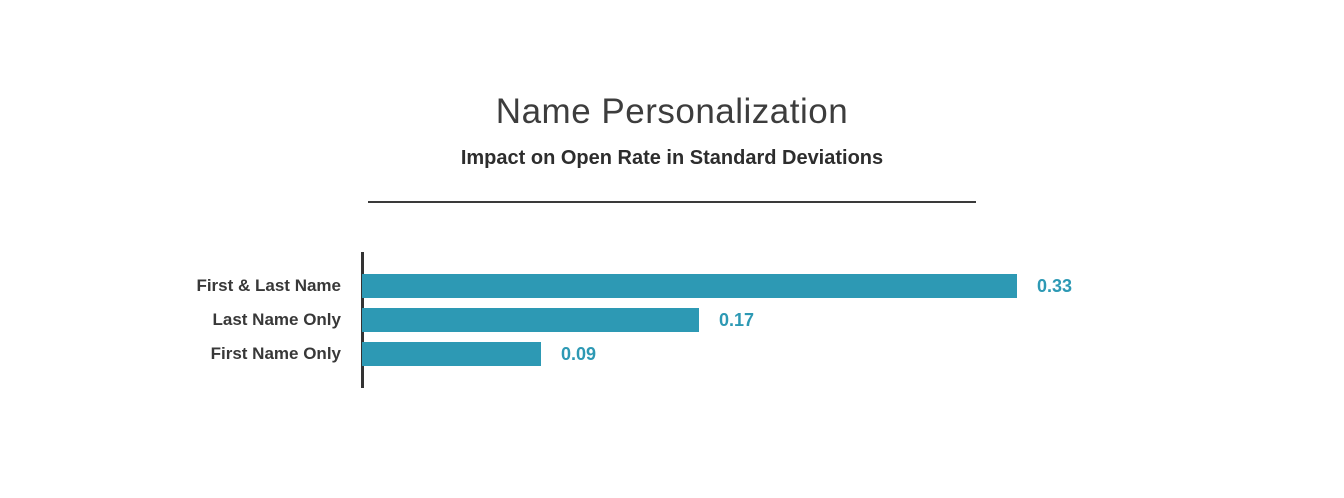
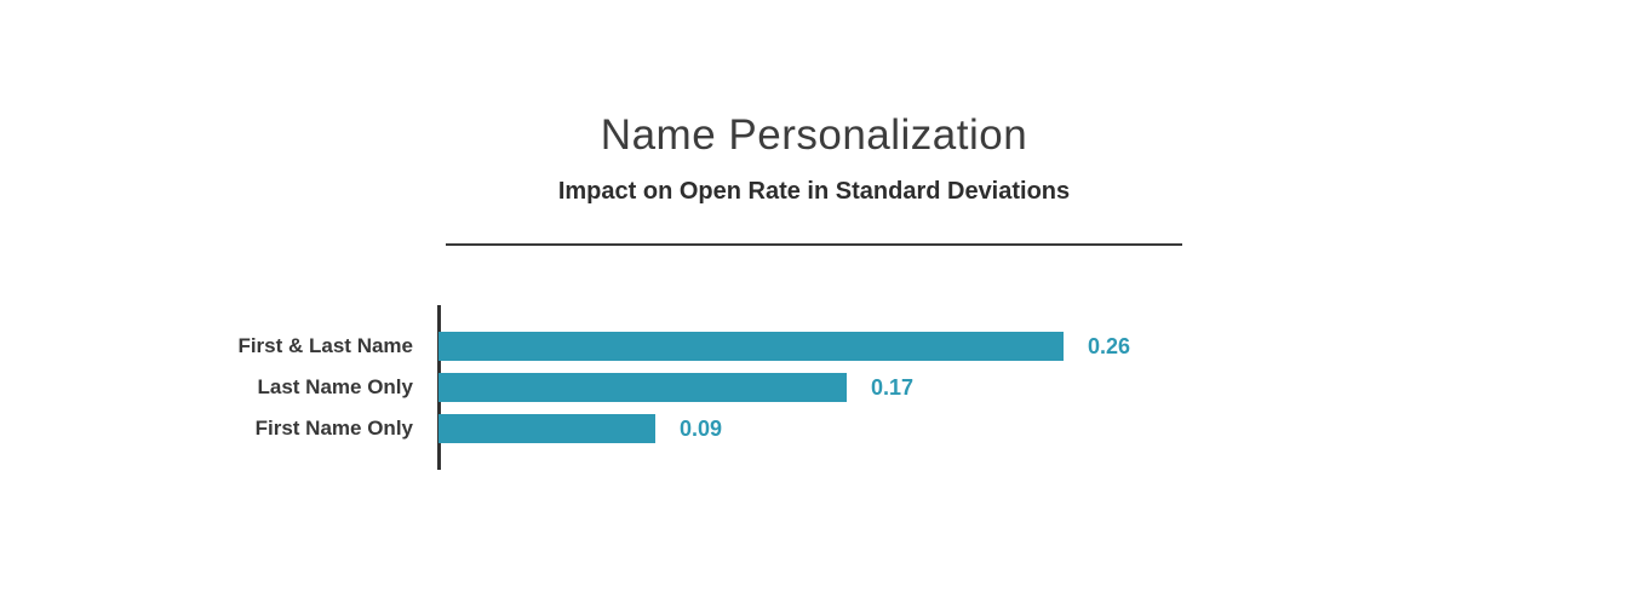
First & Last Name: 0.33 -> 0.26
